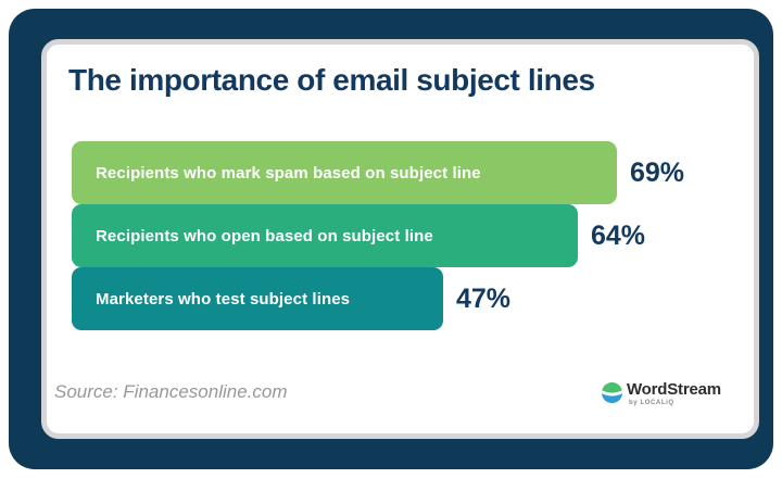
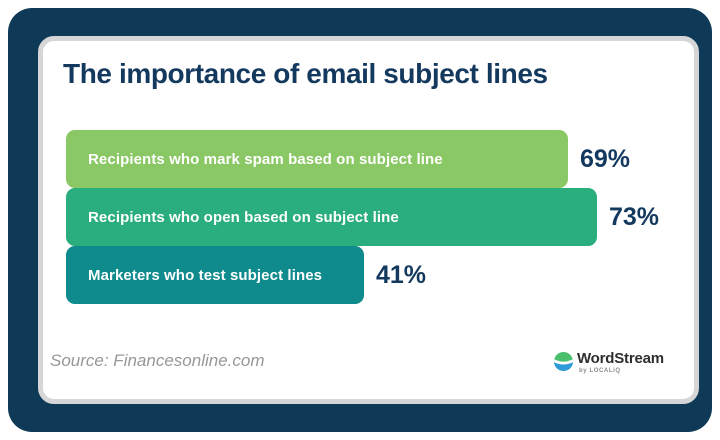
Recipients who open based on subject line: 64% -> 73%
Marketers who test subject lines: 47% -> 41%
